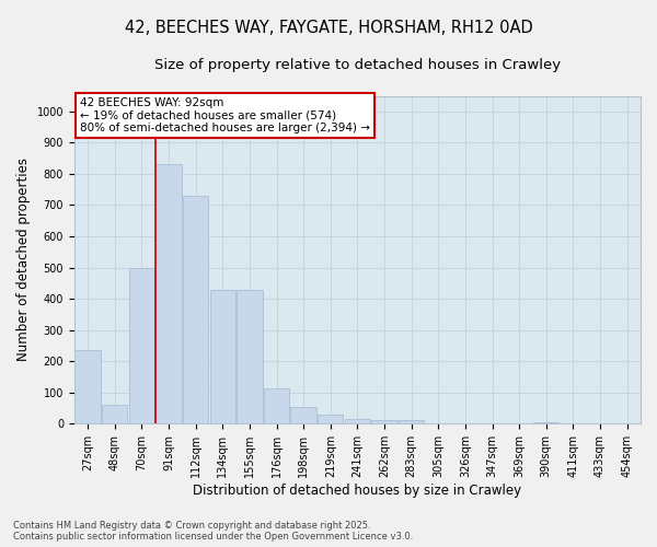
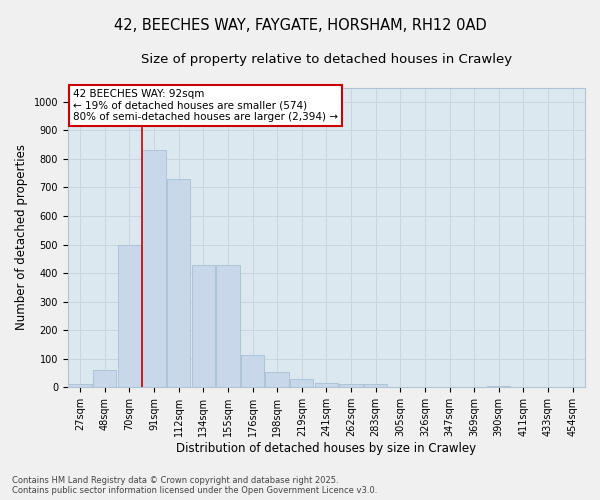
27sqm: 235 -> 10
